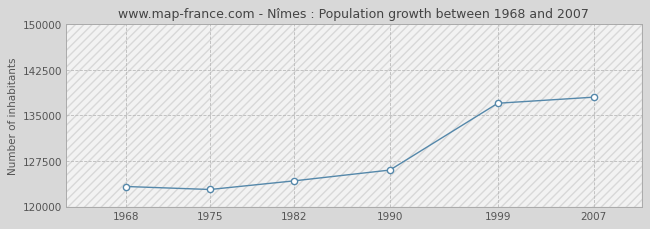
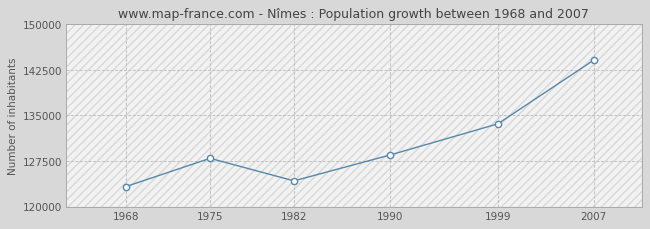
1975: 122800 -> 127900
1990: 126000 -> 128500
1999: 137000 -> 133600
2007: 138000 -> 144100
